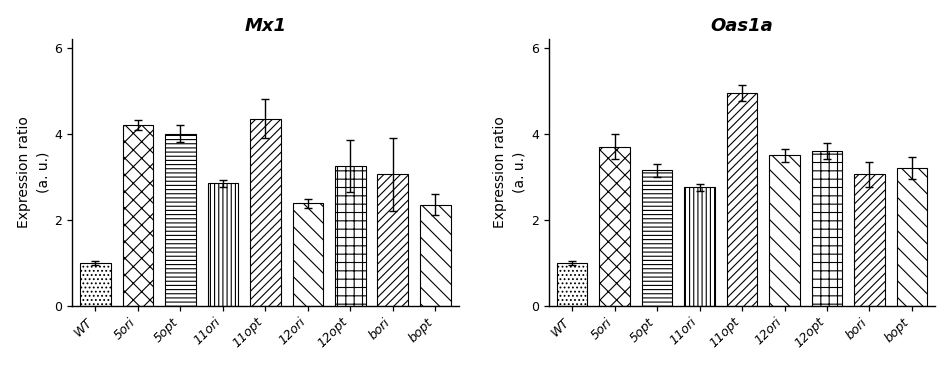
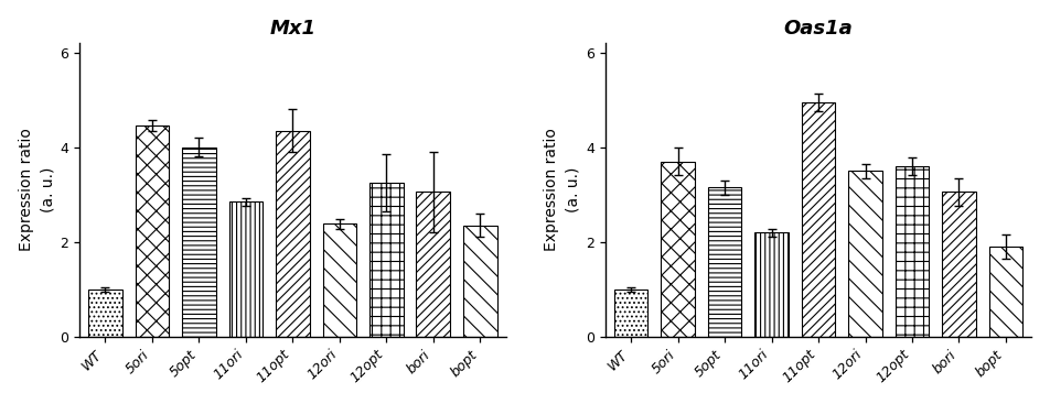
Mx1/5ori: 4.20 -> 4.45
Oas1a/11ori: 2.75 -> 2.20
Oas1a/bopt: 3.20 -> 1.90
